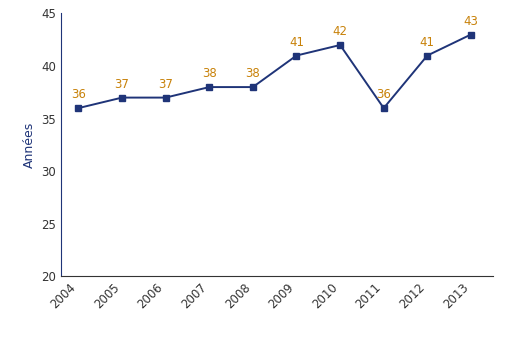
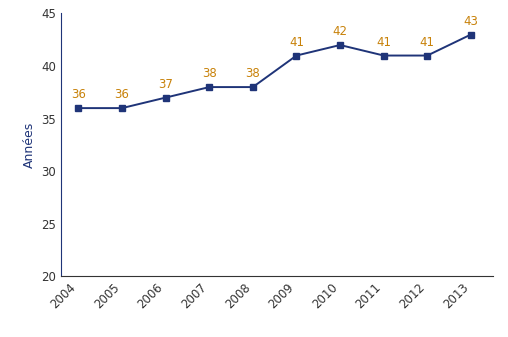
2005: 37 -> 36
2011: 36 -> 41
